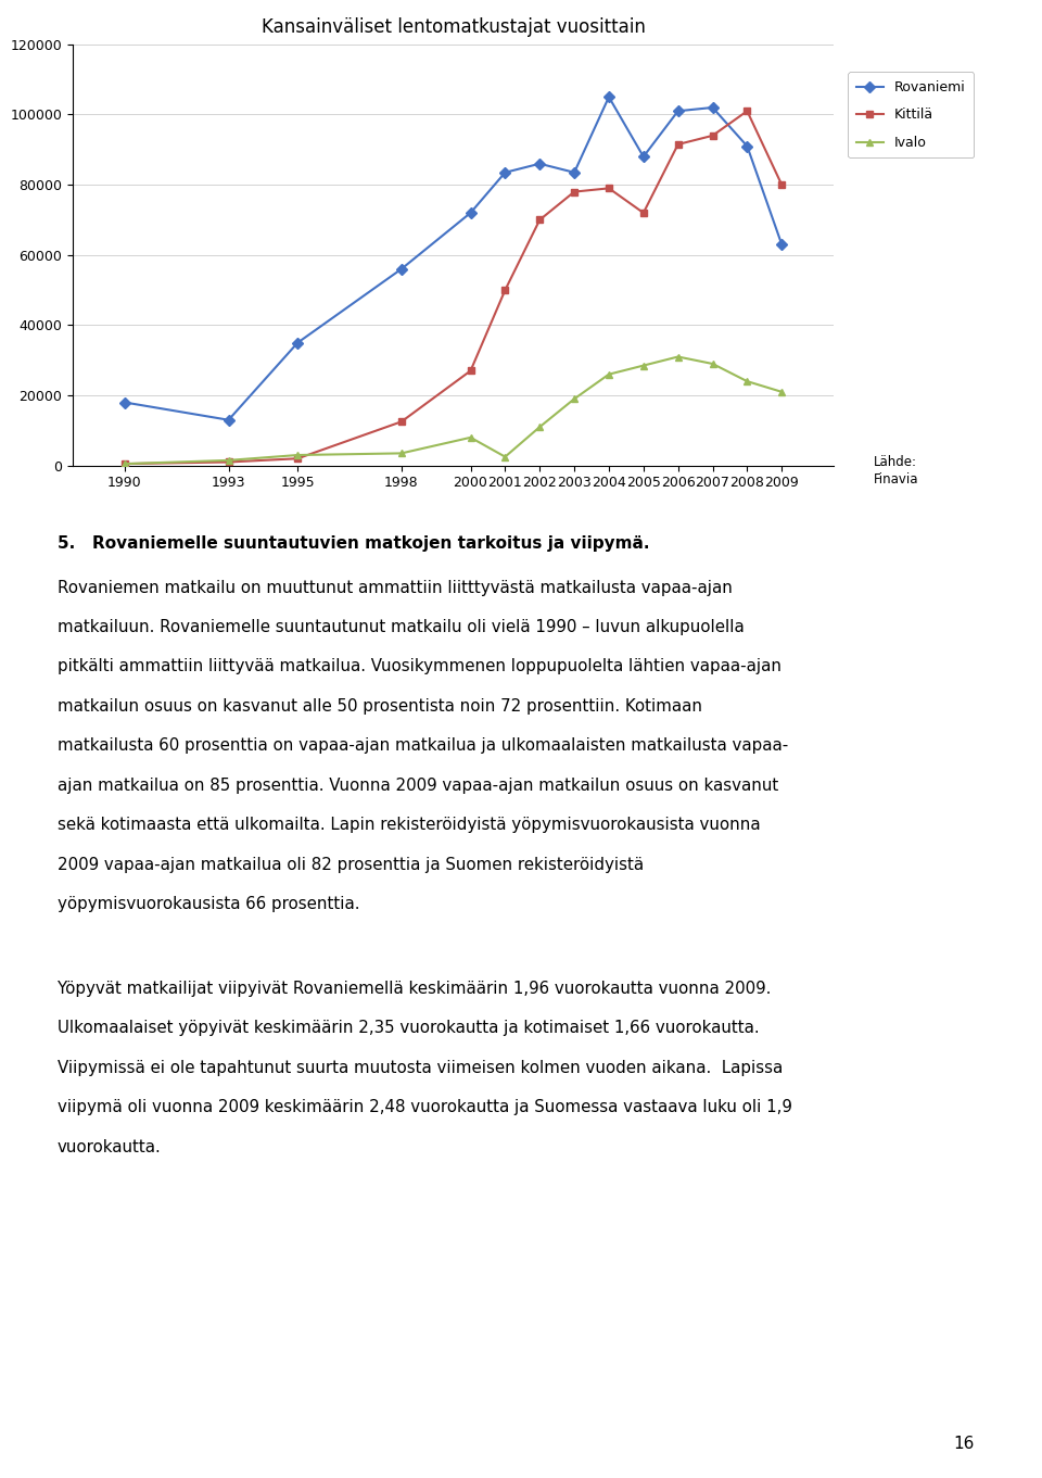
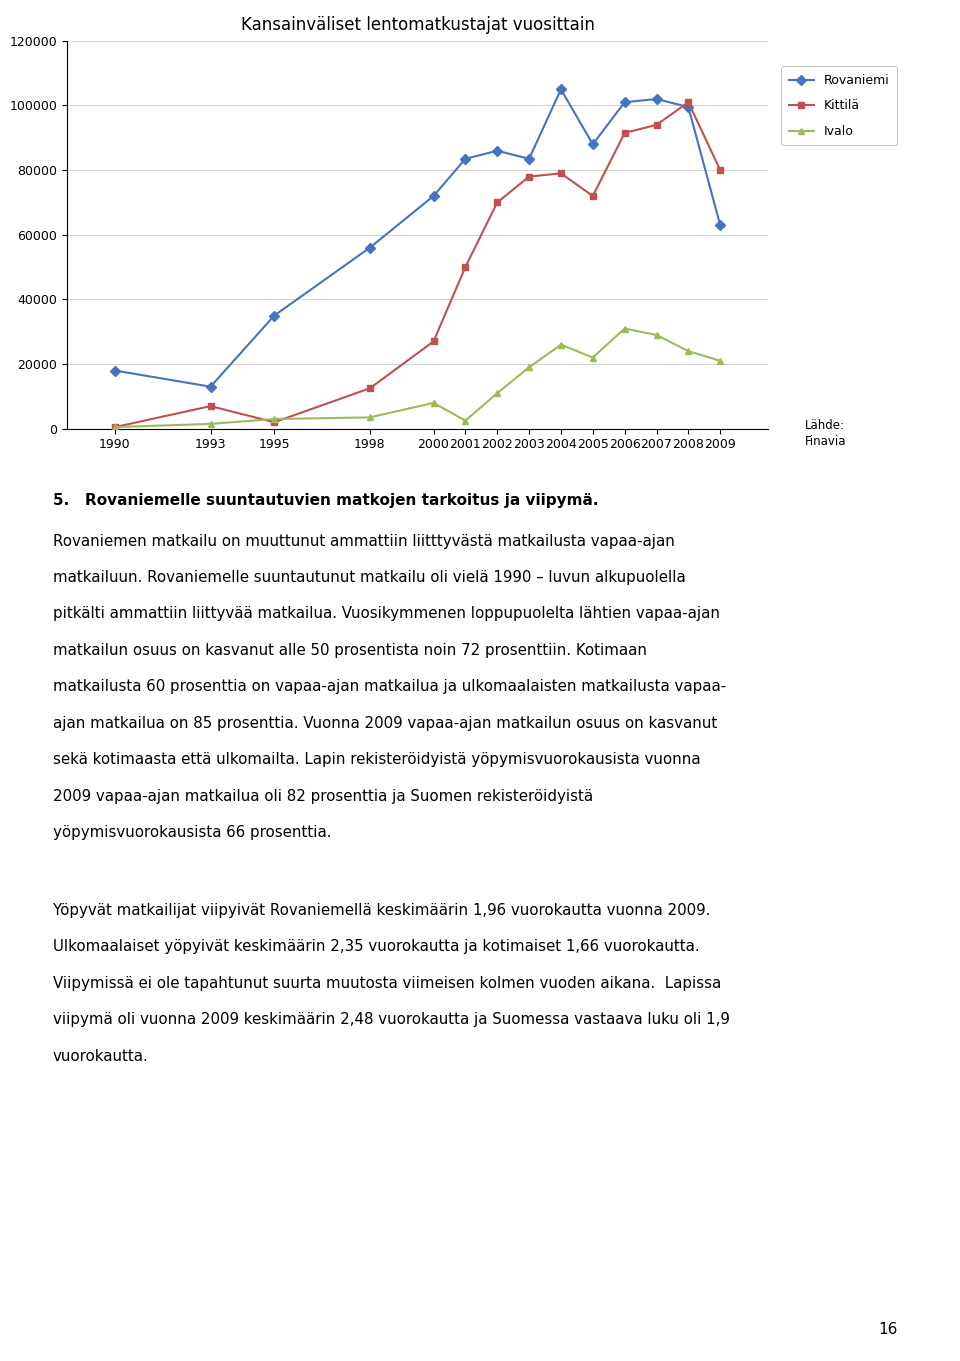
Kittilä/1993: 1000 -> 7000
Ivalo/2005: 28500 -> 22000
Rovaniemi/2008: 91000 -> 99500
